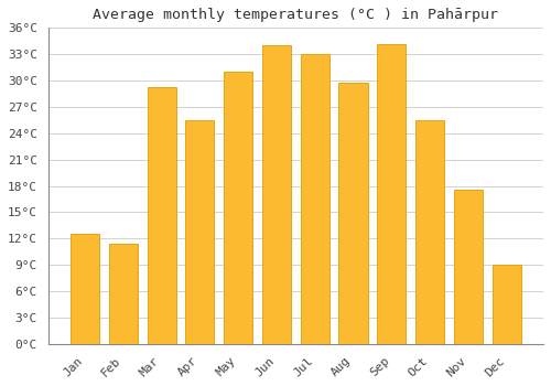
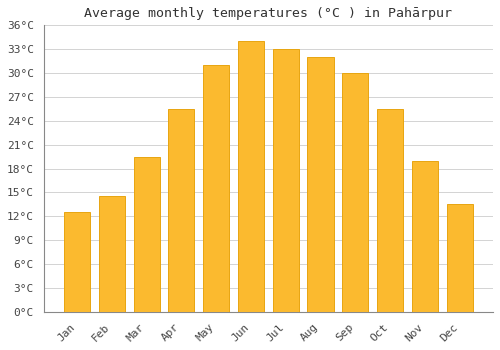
Feb: 11.4°C -> 14.5°C
Mar: 29.2°C -> 19.5°C
Aug: 29.8°C -> 32.0°C
Sep: 34.2°C -> 30.0°C
Nov: 17.6°C -> 19.0°C
Dec: 9.0°C -> 13.5°C
